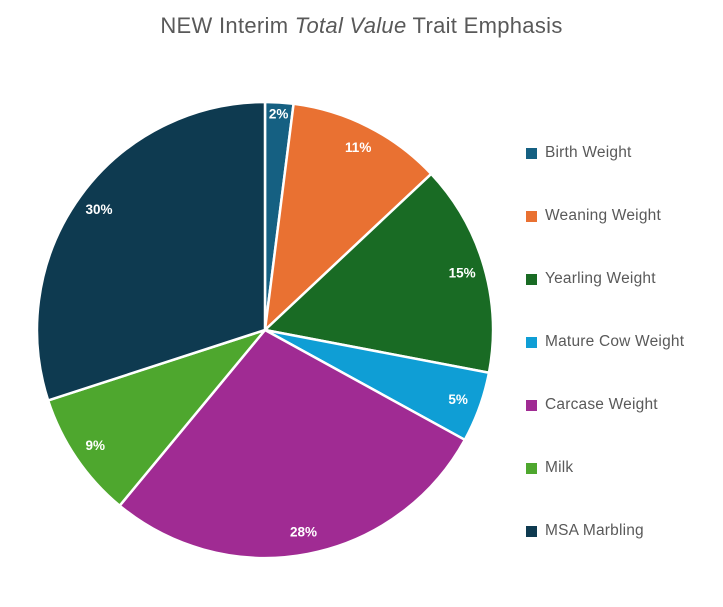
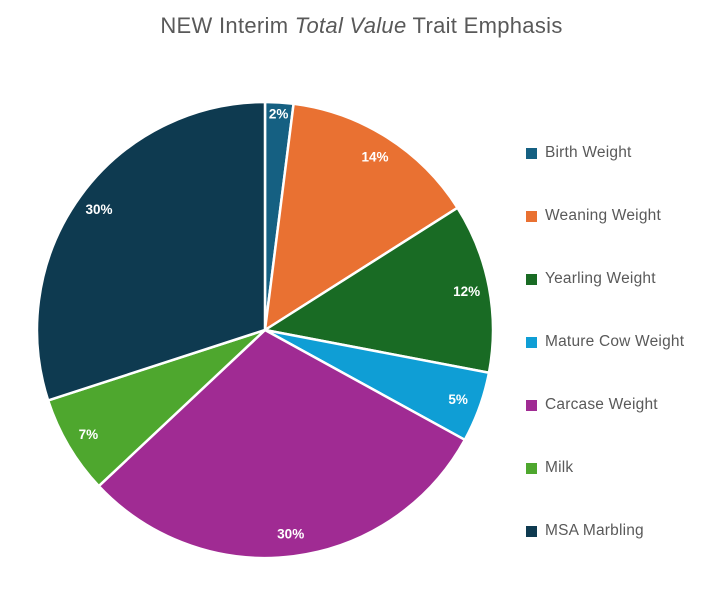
Weaning Weight: 11% -> 14%
Yearling Weight: 15% -> 12%
Carcase Weight: 28% -> 30%
Milk: 9% -> 7%
